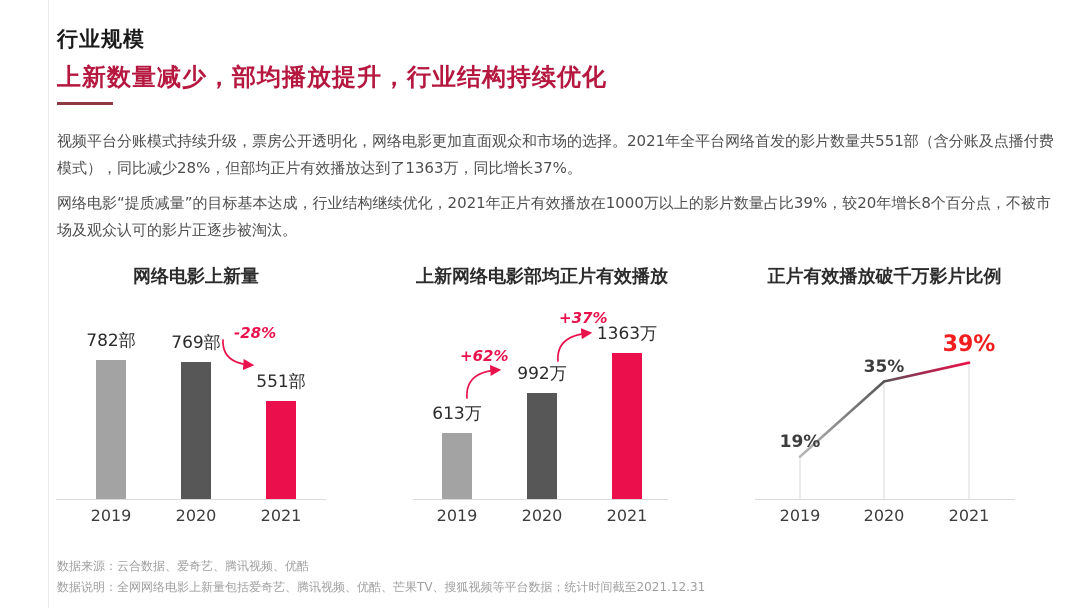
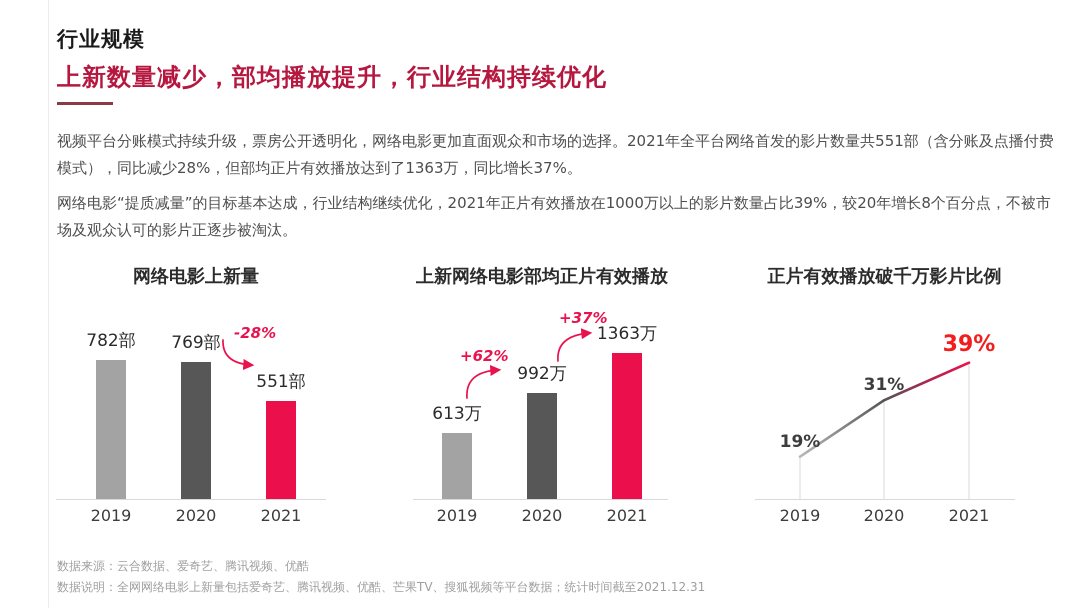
正片有效播放破千万影片比例/2020: 35% -> 31%
